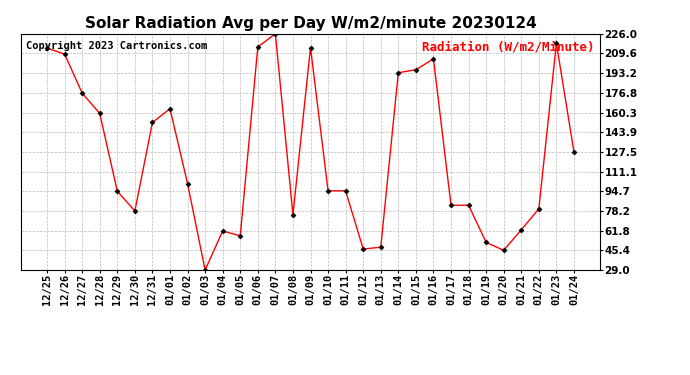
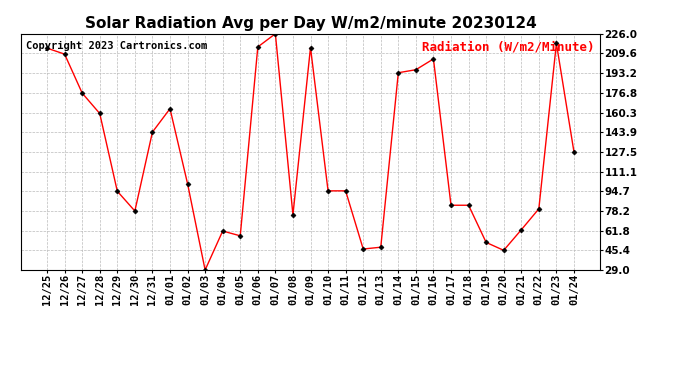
12/31: 152 -> 144
